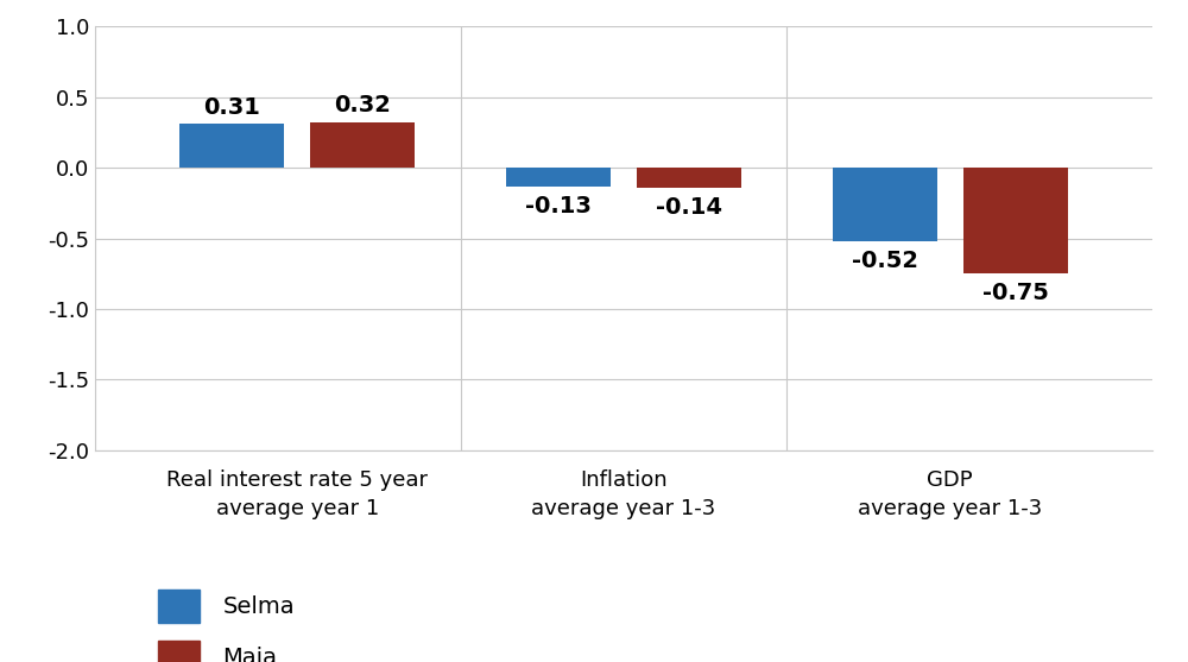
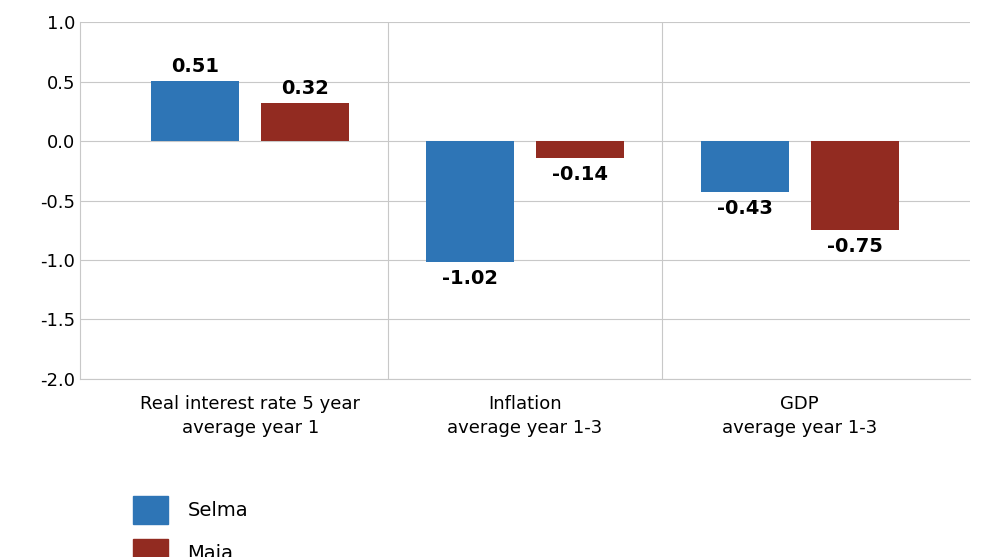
Selma/Real interest rate 5 year average year 1: 0.31 -> 0.51
Selma/Inflation average year 1-3: -0.13 -> -1.02
Selma/GDP average year 1-3: -0.52 -> -0.43
